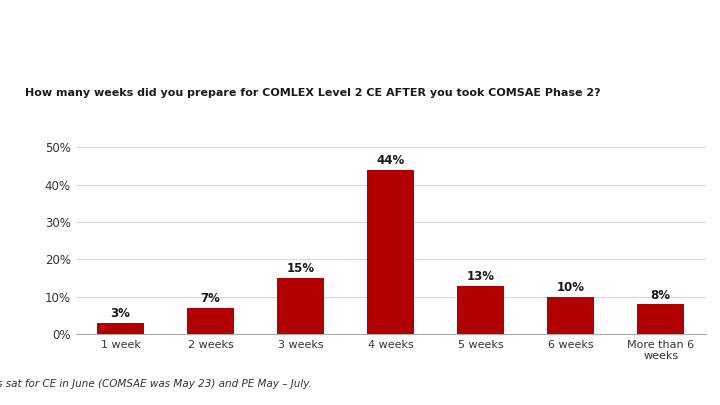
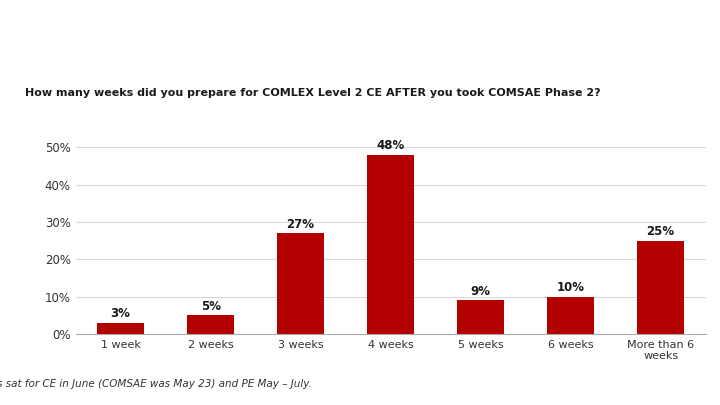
2 weeks: 7% -> 5%
3 weeks: 15% -> 27%
4 weeks: 44% -> 48%
5 weeks: 13% -> 9%
More than 6 weeks: 8% -> 25%
